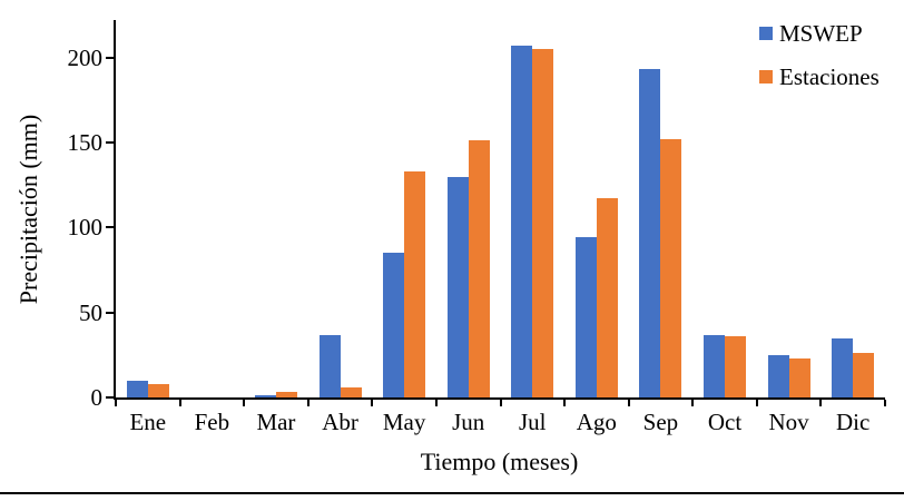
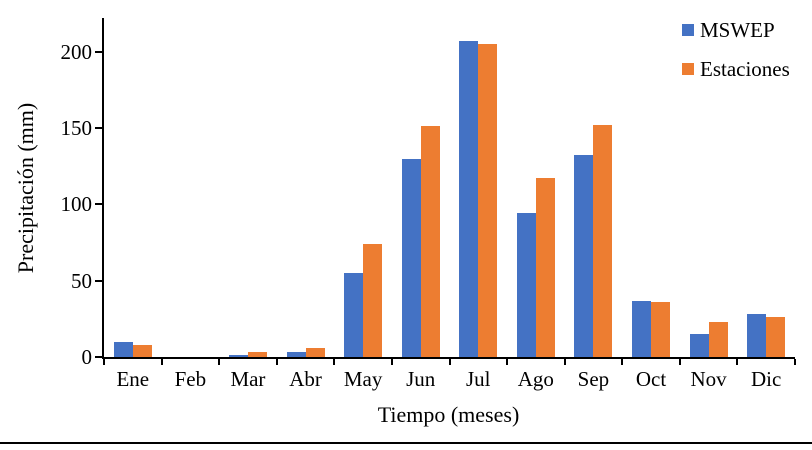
MSWEP/Abr: 37 -> 3
MSWEP/May: 85 -> 55
Estaciones/May: 133 -> 74
MSWEP/Sep: 193 -> 132
MSWEP/Nov: 25 -> 15
MSWEP/Dic: 35 -> 28
